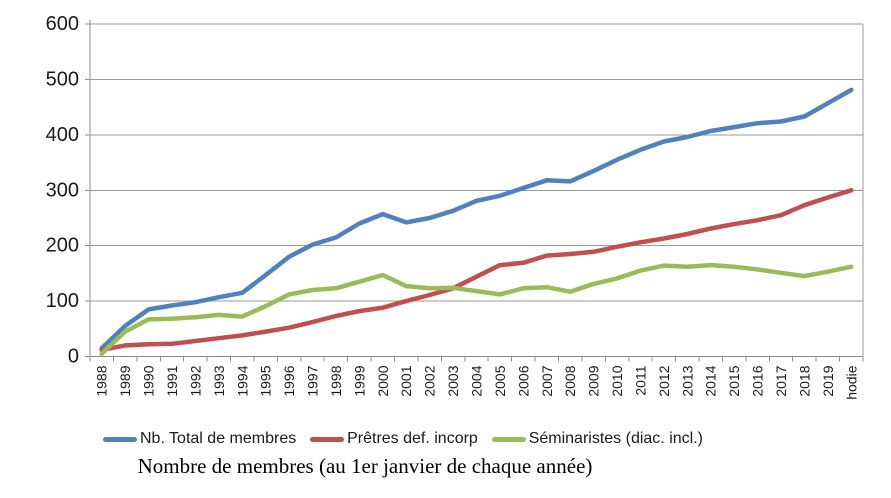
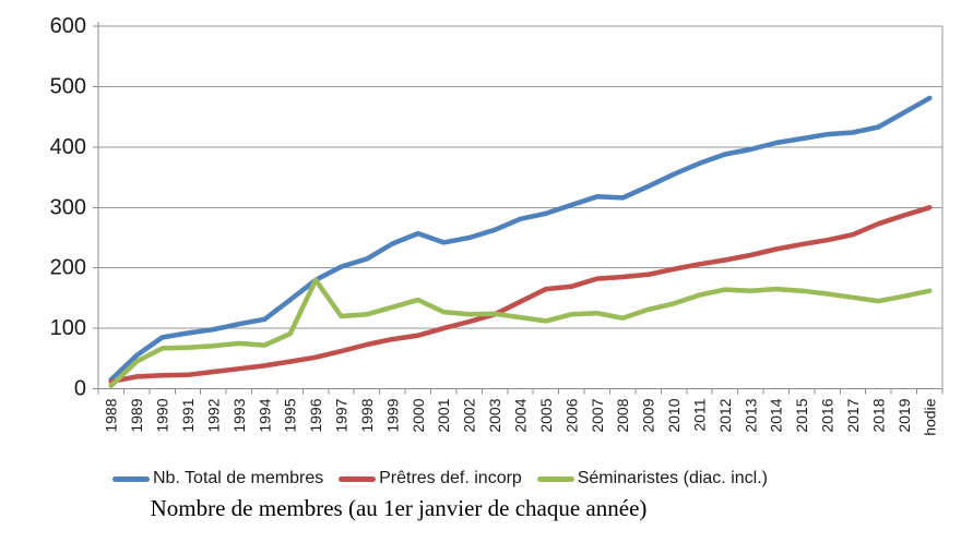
Séminaristes (diac. incl.)/1996: 110 -> 180
